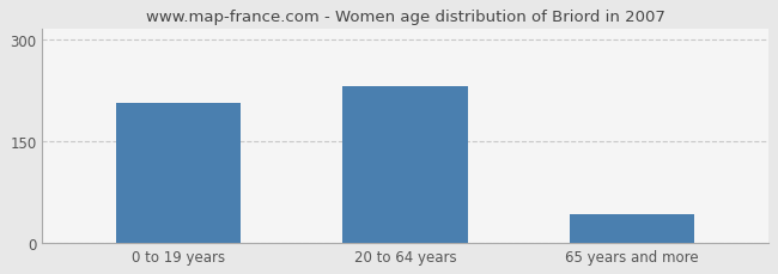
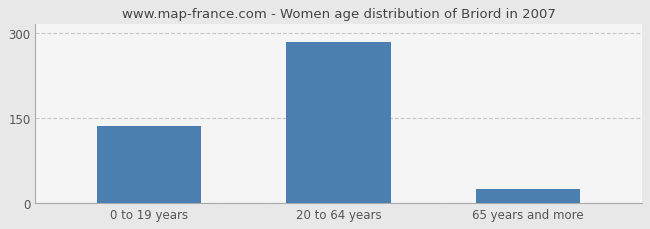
0 to 19 years: 206 -> 135
20 to 64 years: 230 -> 283
65 years and more: 42 -> 25
